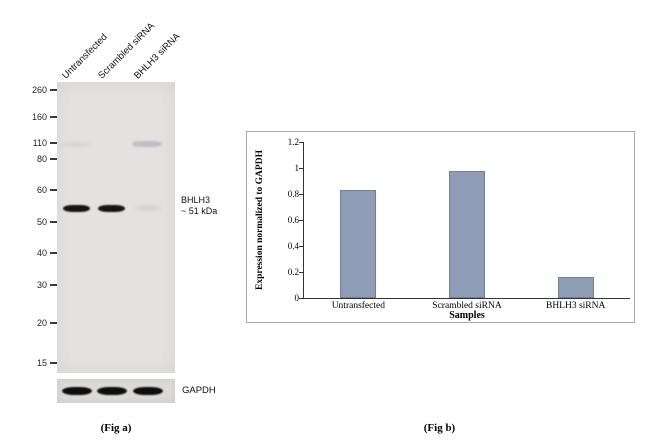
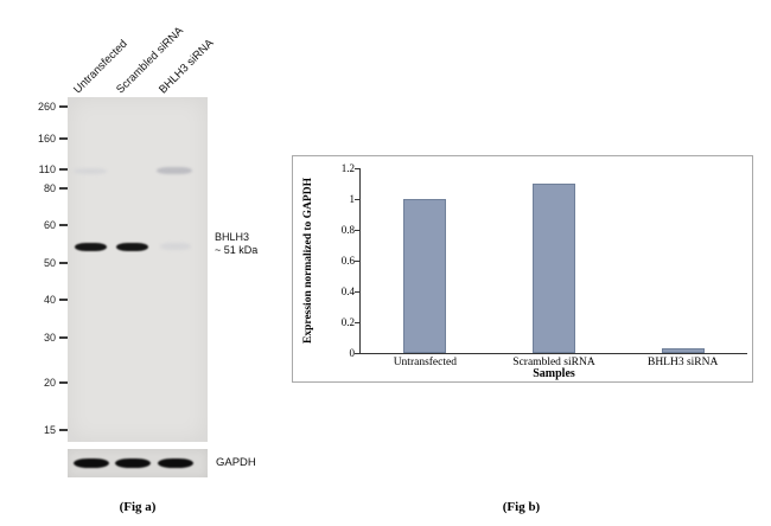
Untransfected: 0.83 -> 1.00
Scrambled siRNA: 0.98 -> 1.10
BHLH3 siRNA: 0.16 -> 0.03
